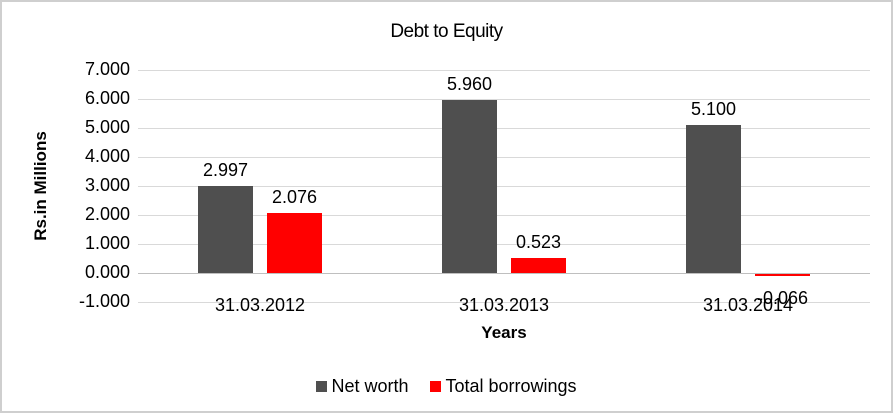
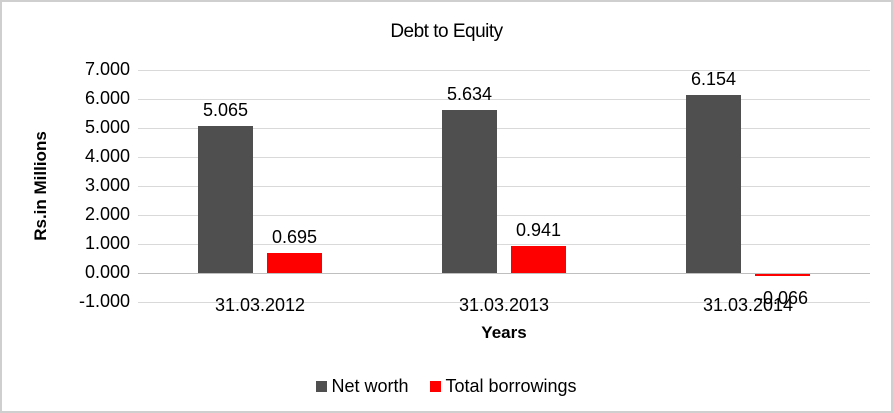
Net worth/31.03.2012: 2.997 -> 5.065
Total borrowings/31.03.2012: 2.076 -> 0.695
Net worth/31.03.2013: 5.960 -> 5.634
Total borrowings/31.03.2013: 0.523 -> 0.941
Net worth/31.03.2014: 5.100 -> 6.154
